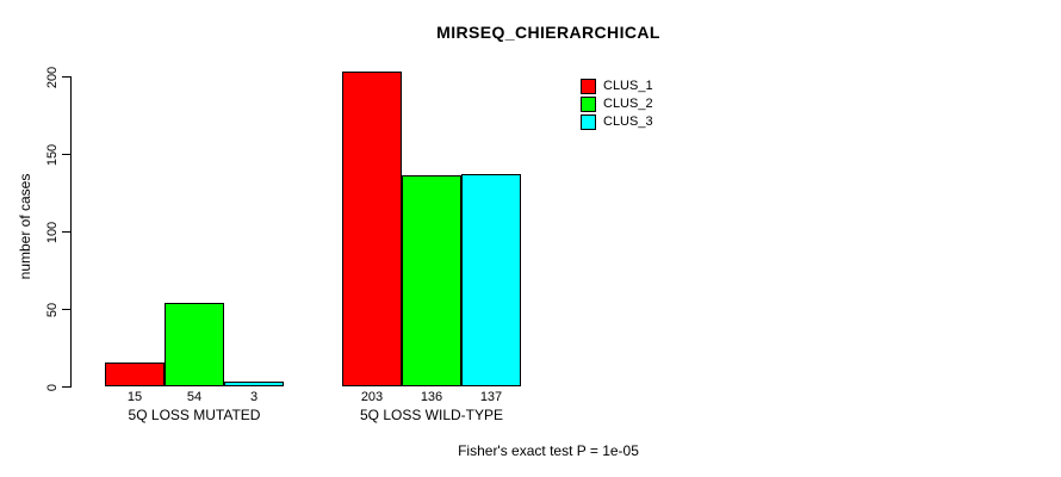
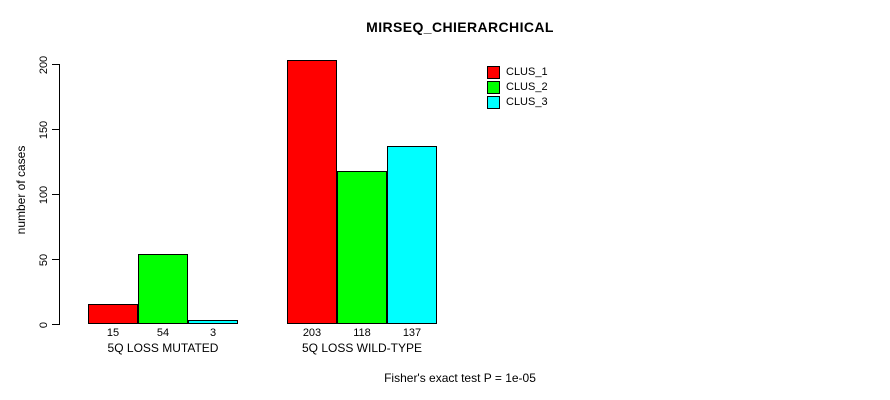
CLUS_2/5Q LOSS WILD-TYPE: 136 -> 118
